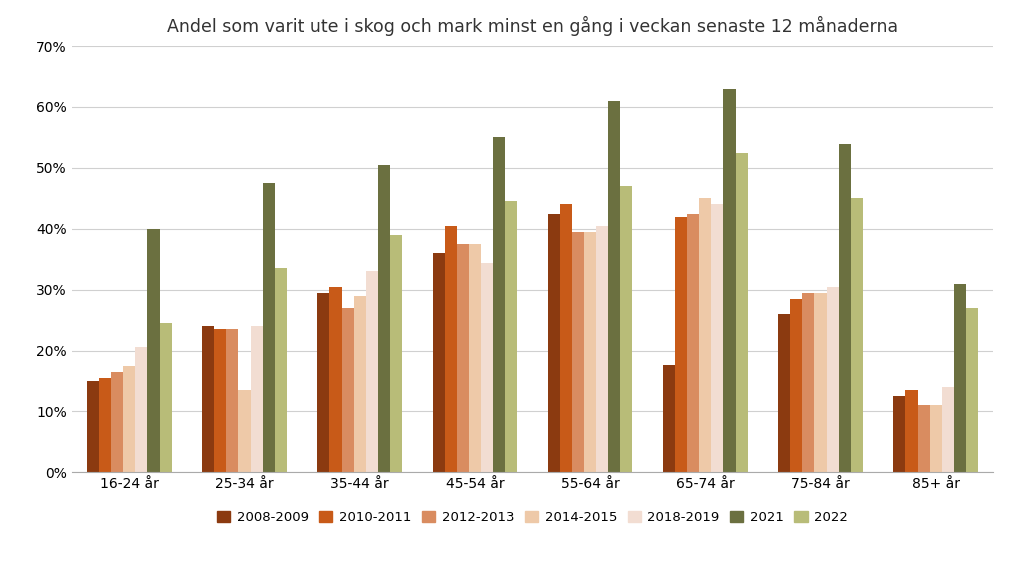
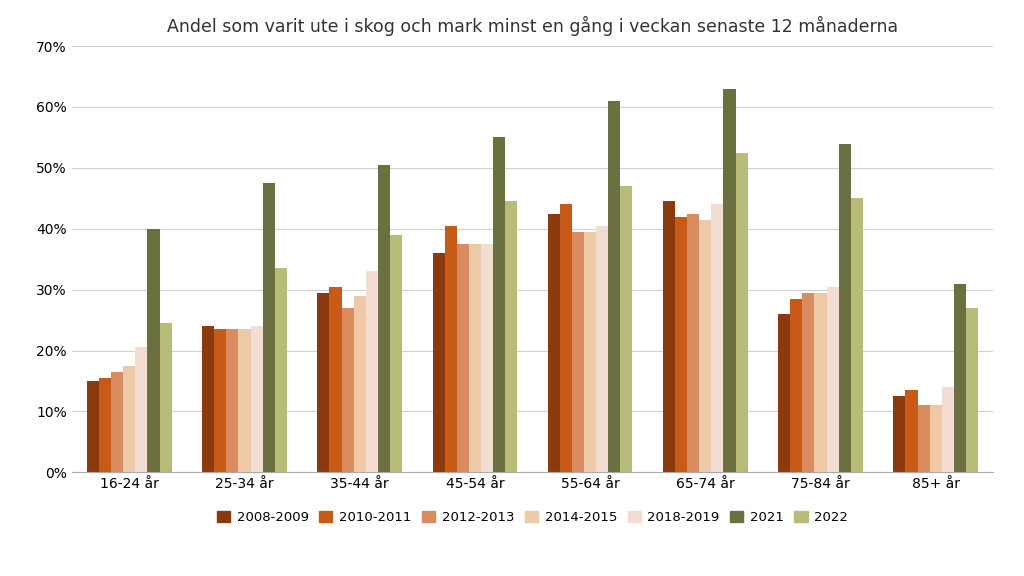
2014-2015/25-34 år: 13.6% -> 23.5%
2018-2019/45-54 år: 34.4% -> 37.5%
2008-2009/65-74 år: 17.6% -> 44.5%
2014-2015/65-74 år: 45.0% -> 41.5%
